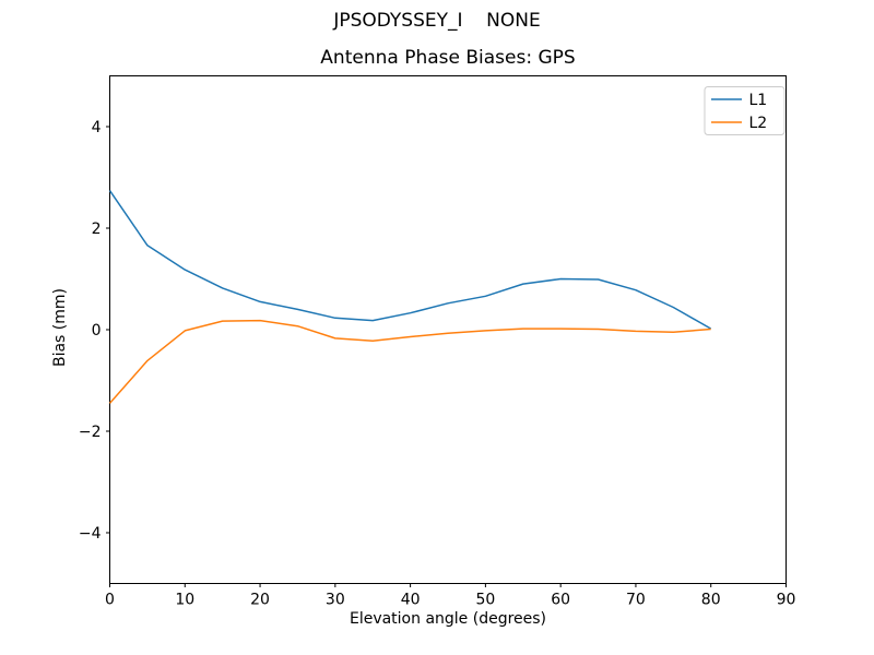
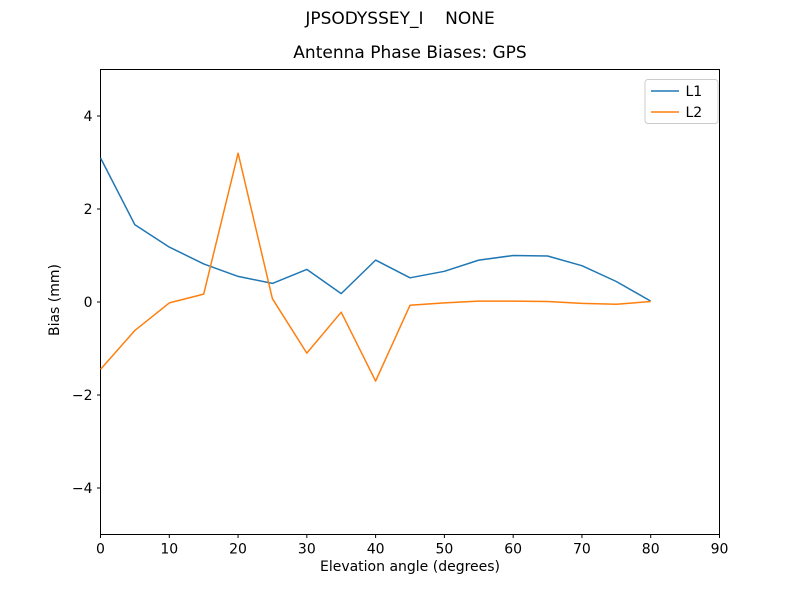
L1/0: 2.7 -> 3.1
L2/20: 0.2 -> 3.2
L1/30: 0.2 -> 0.7
L2/30: -0.2 -> -1.1
L1/40: 0.3 -> 0.9
L2/40: -0.1 -> -1.7
